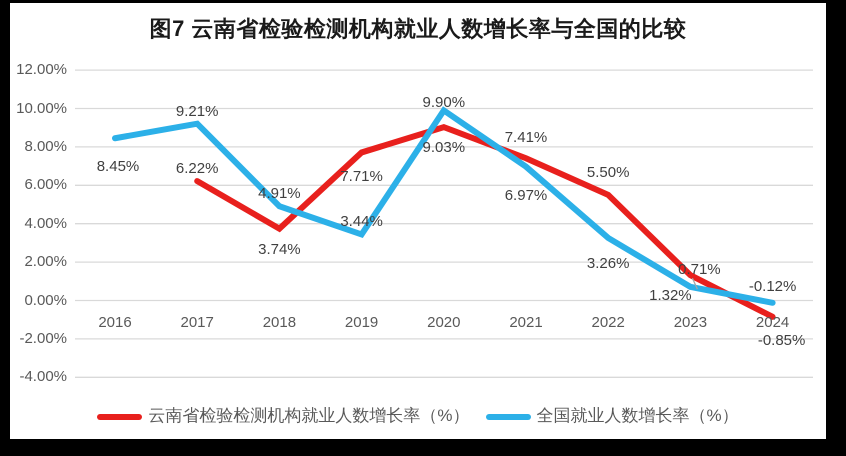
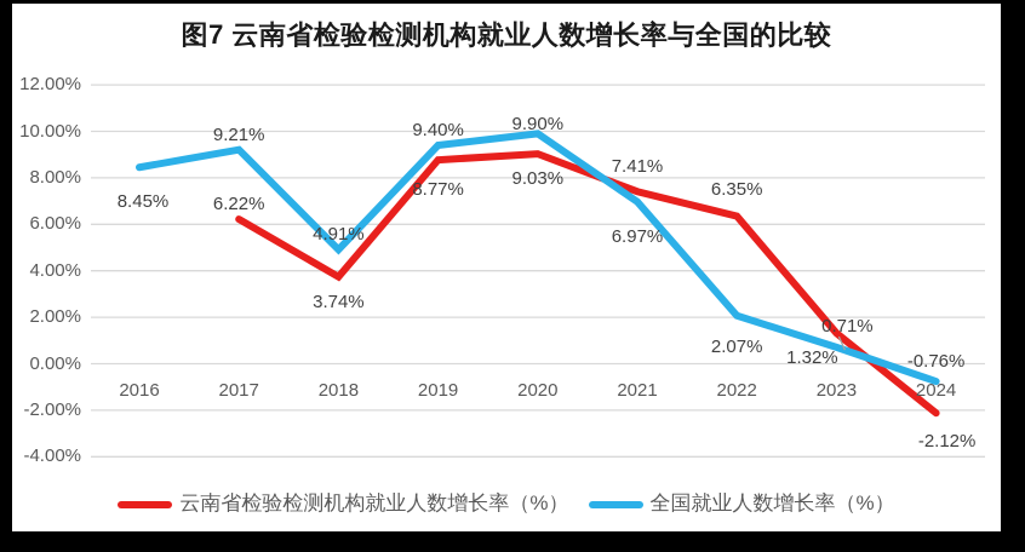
云南省检验检测机构就业人数增长率（%）/2019: 7.71% -> 8.77%
全国就业人数增长率（%）/2019: 3.44% -> 9.40%
云南省检验检测机构就业人数增长率（%）/2022: 5.50% -> 6.35%
全国就业人数增长率（%）/2022: 3.26% -> 2.07%
云南省检验检测机构就业人数增长率（%）/2024: -0.85% -> -2.12%
全国就业人数增长率（%）/2024: -0.12% -> -0.76%
